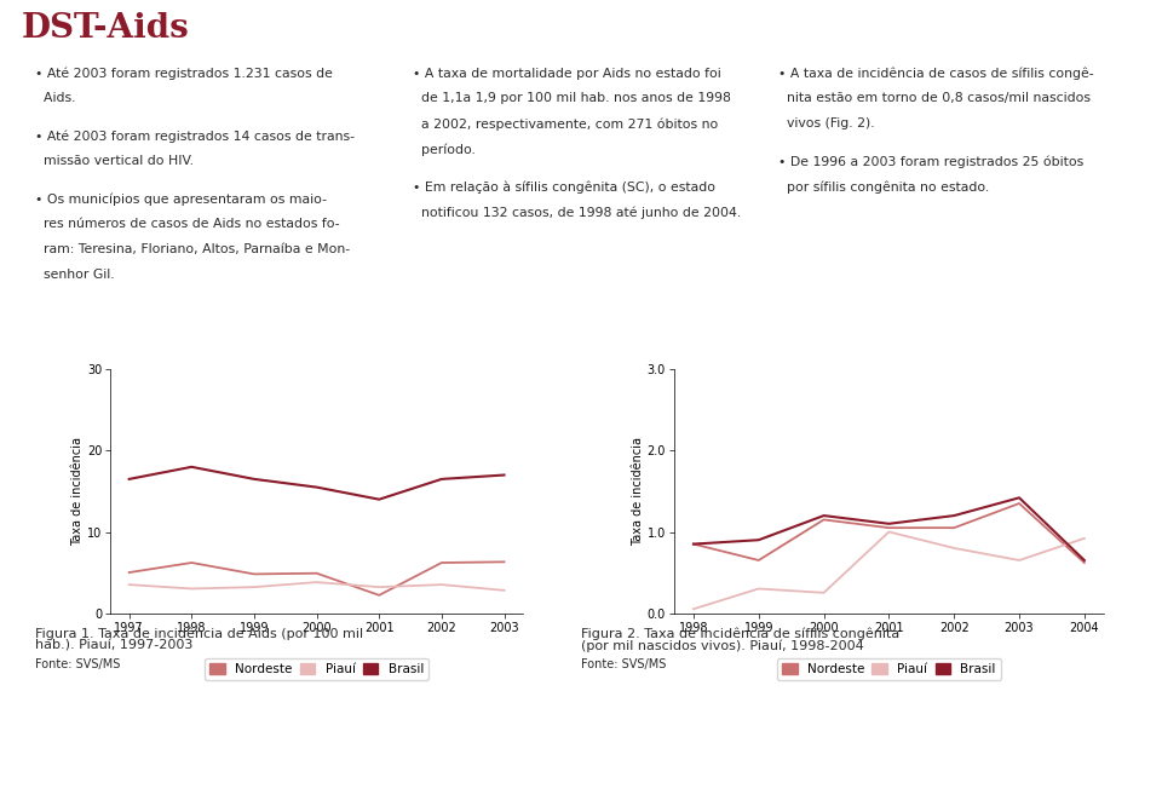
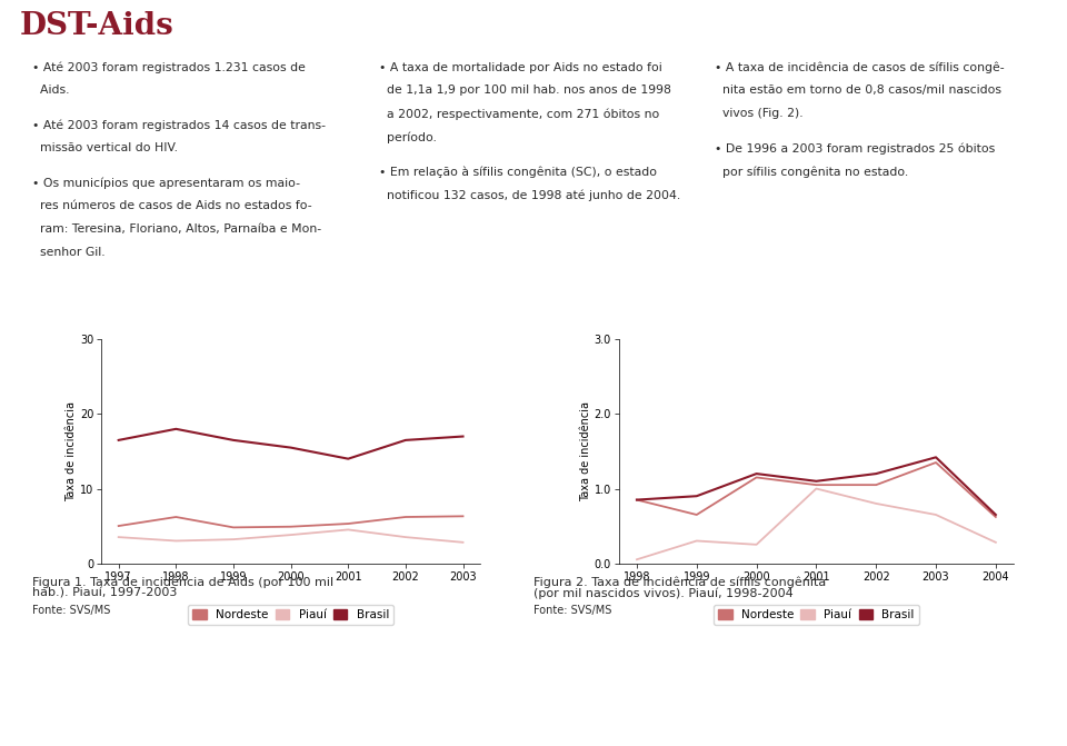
Nordeste/2001: 2.2 -> 5.3
Piauí/2001: 3.2 -> 4.5
Piauí/2004: 0.92 -> 0.28
